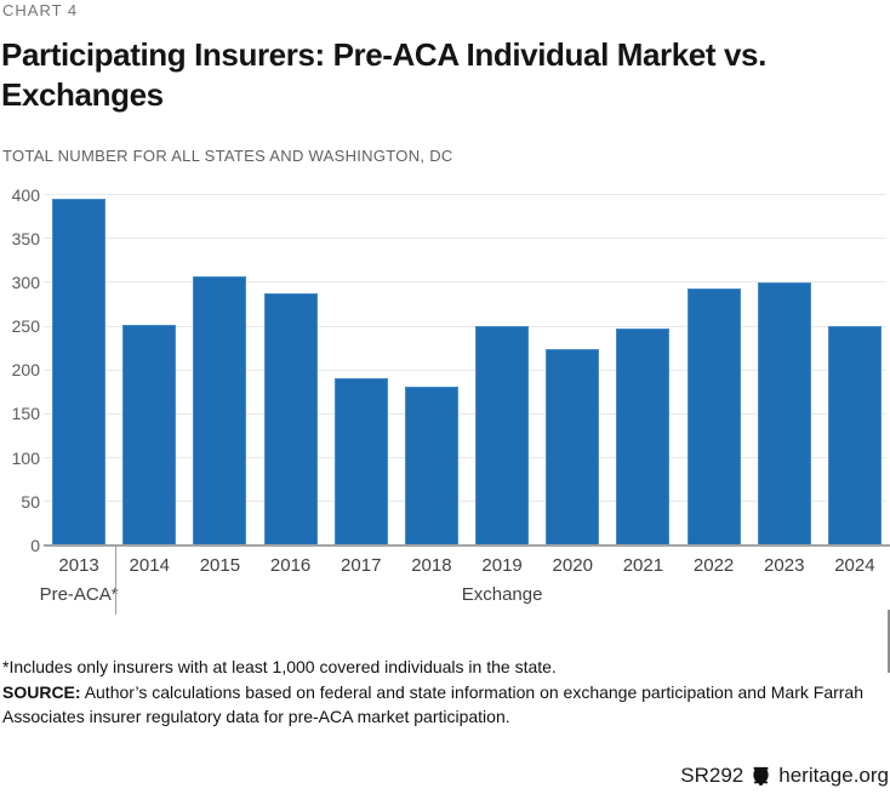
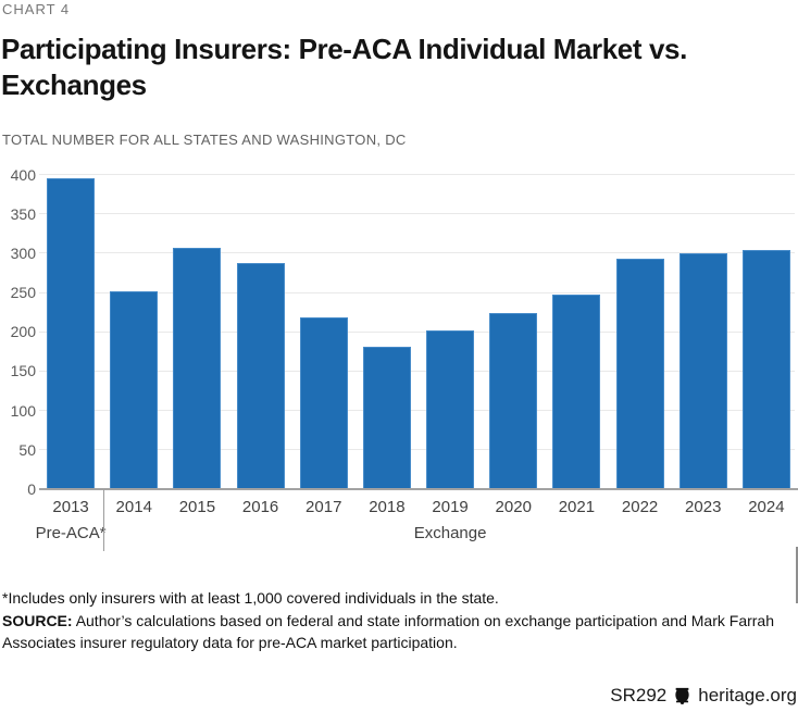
2017: 190 -> 220
2019: 250 -> 200
2024: 250 -> 300
